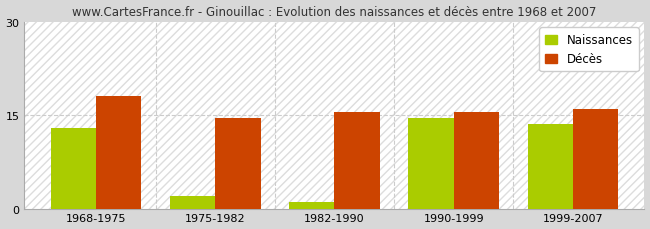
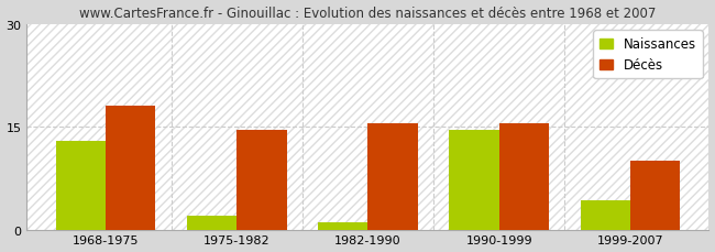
Naissances/1999-2007: 13.5 -> 4.2
Décès/1999-2007: 16.0 -> 10.0
